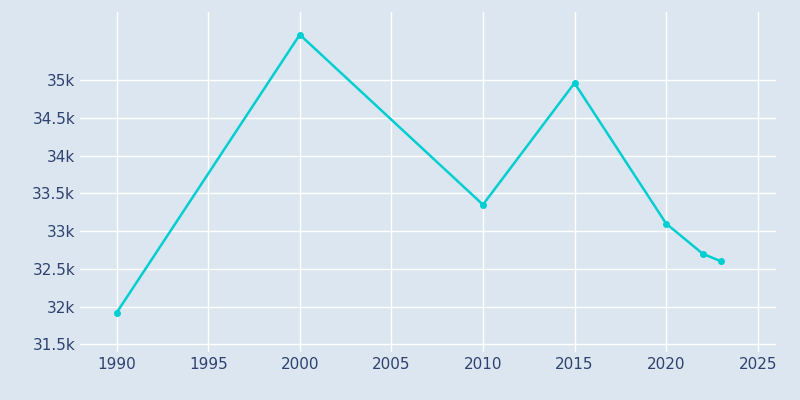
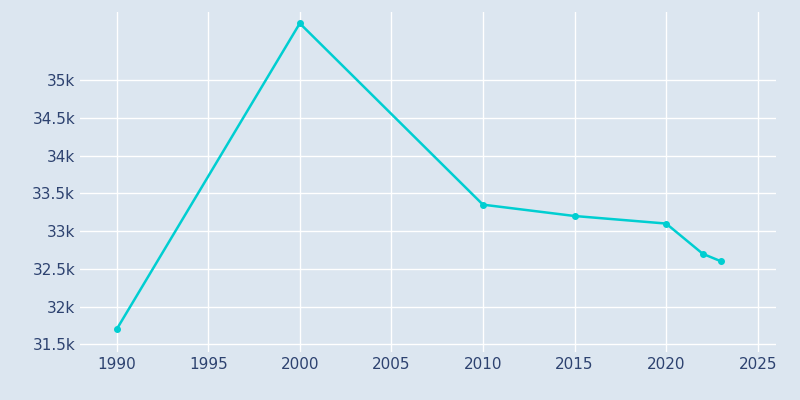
1990: 31.92k -> 31.70k
2000: 35.60k -> 35.75k
2015: 34.96k -> 33.20k
